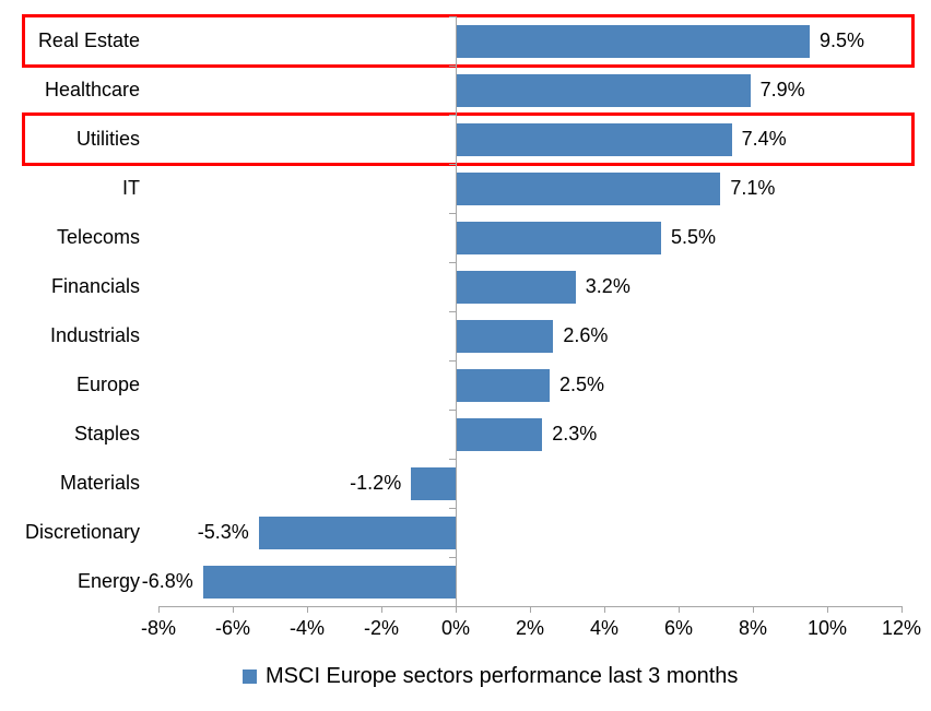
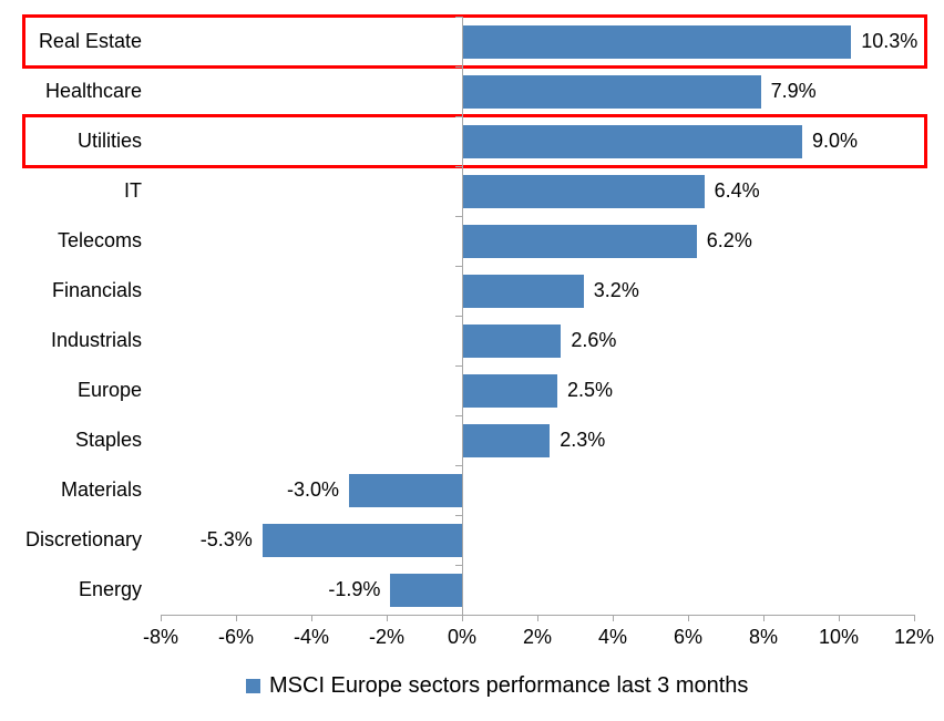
Real Estate: 9.5% -> 10.3%
Utilities: 7.4% -> 9.0%
IT: 7.1% -> 6.4%
Telecoms: 5.5% -> 6.2%
Materials: -1.2% -> -3.0%
Energy: -6.8% -> -1.9%
